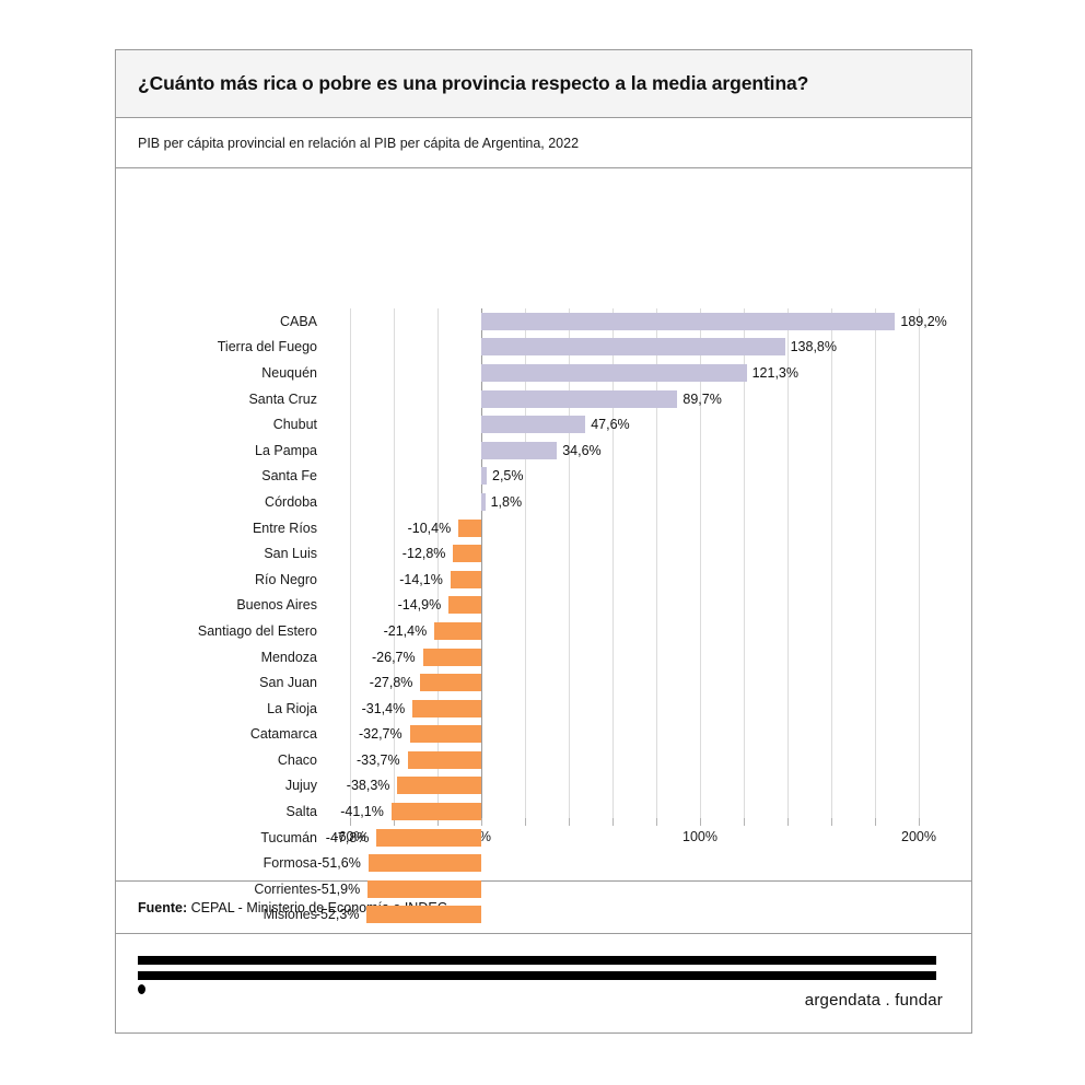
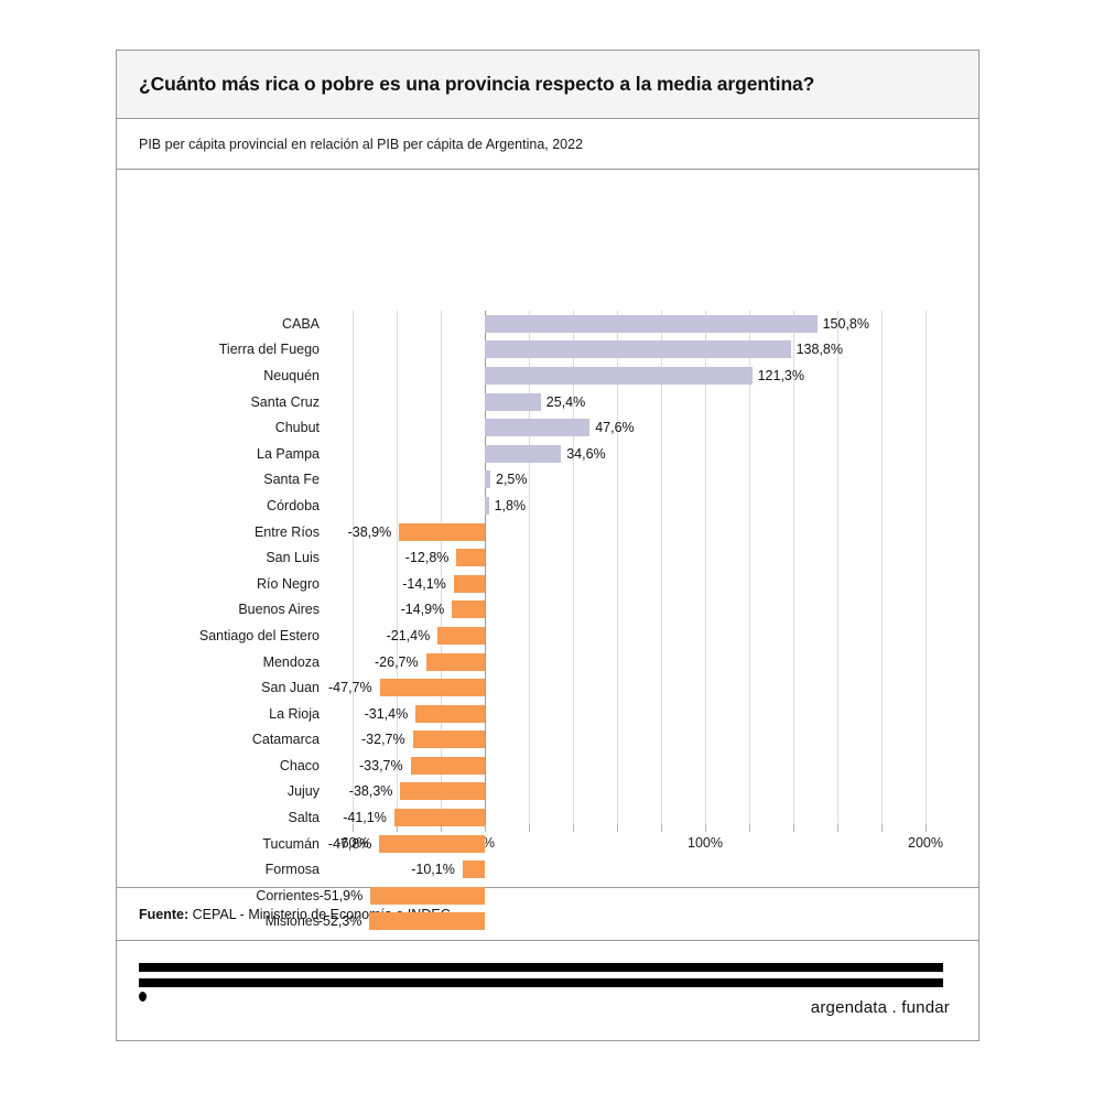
CABA: 189,2% -> 150,8%
Santa Cruz: 89,7% -> 25,4%
Entre Ríos: -10,4% -> -38,9%
San Juan: -27,8% -> -47,7%
Formosa: -51,6% -> -10,1%
